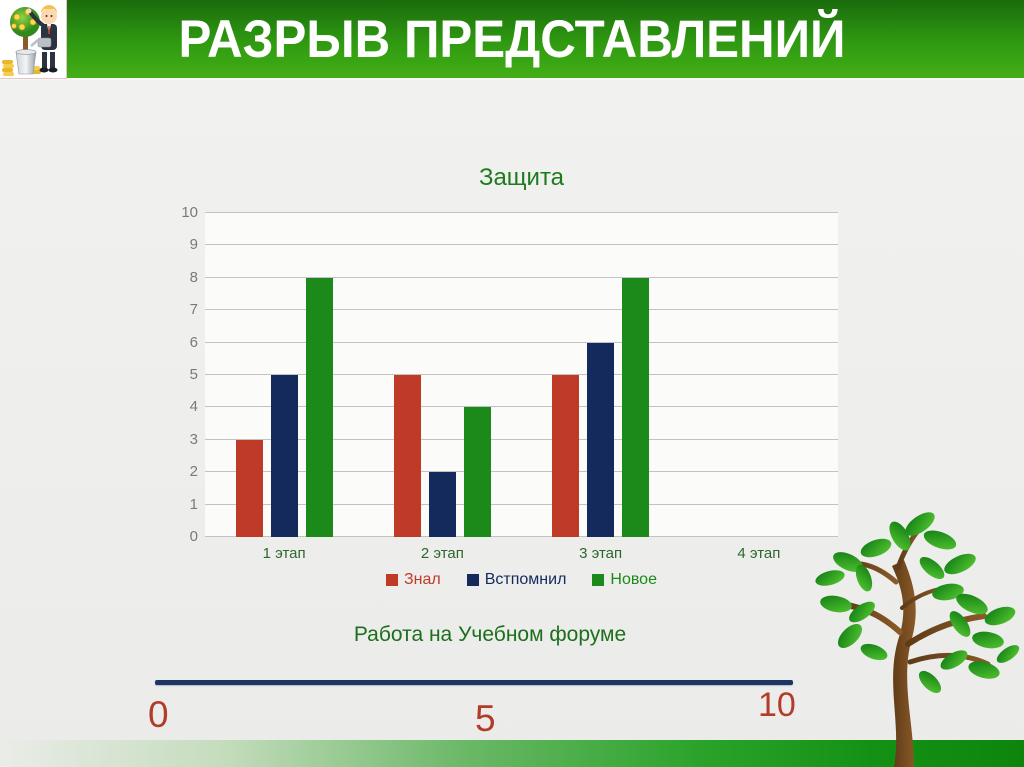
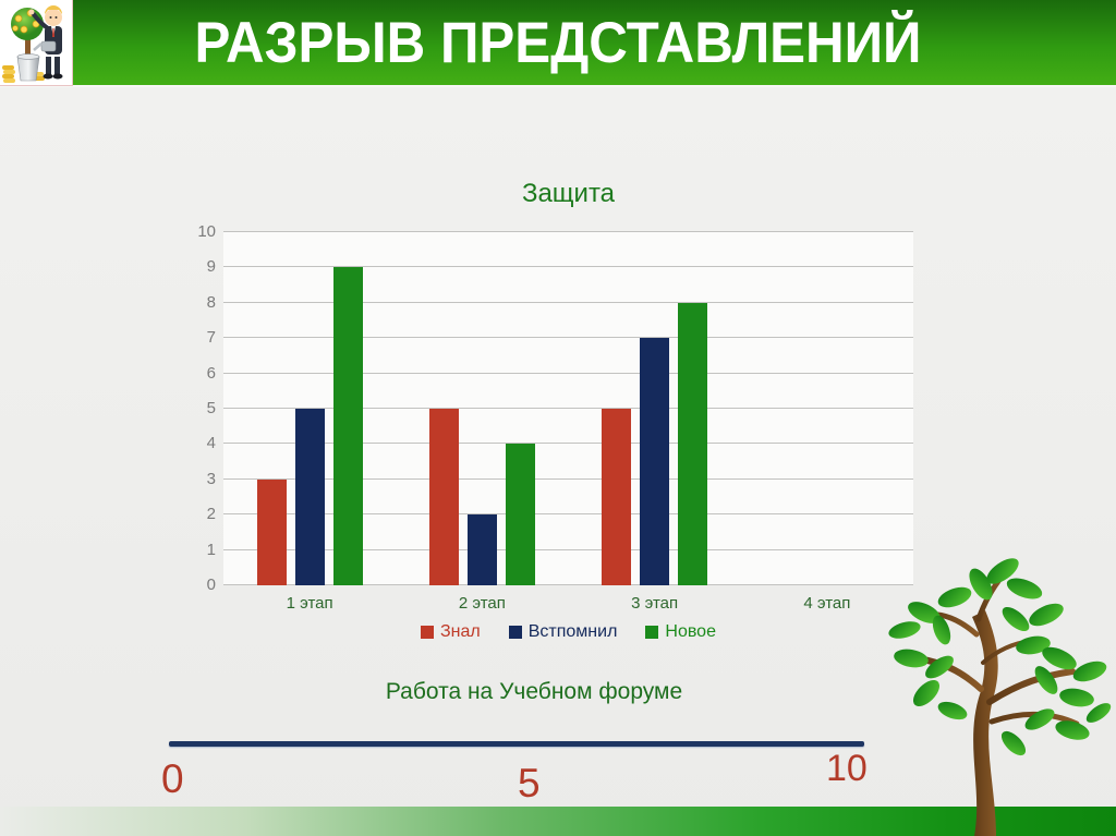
Новое/1 этап: 8 -> 9
Встпомнил/3 этап: 6 -> 7
